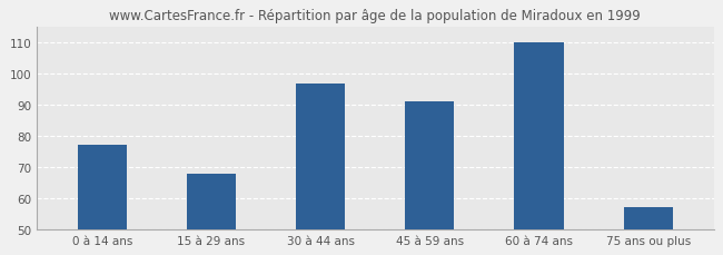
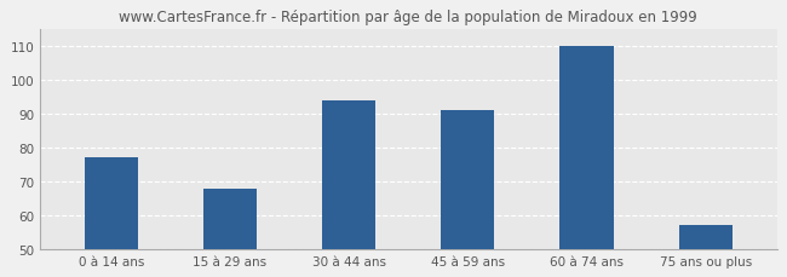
30 à 44 ans: 97 -> 94
